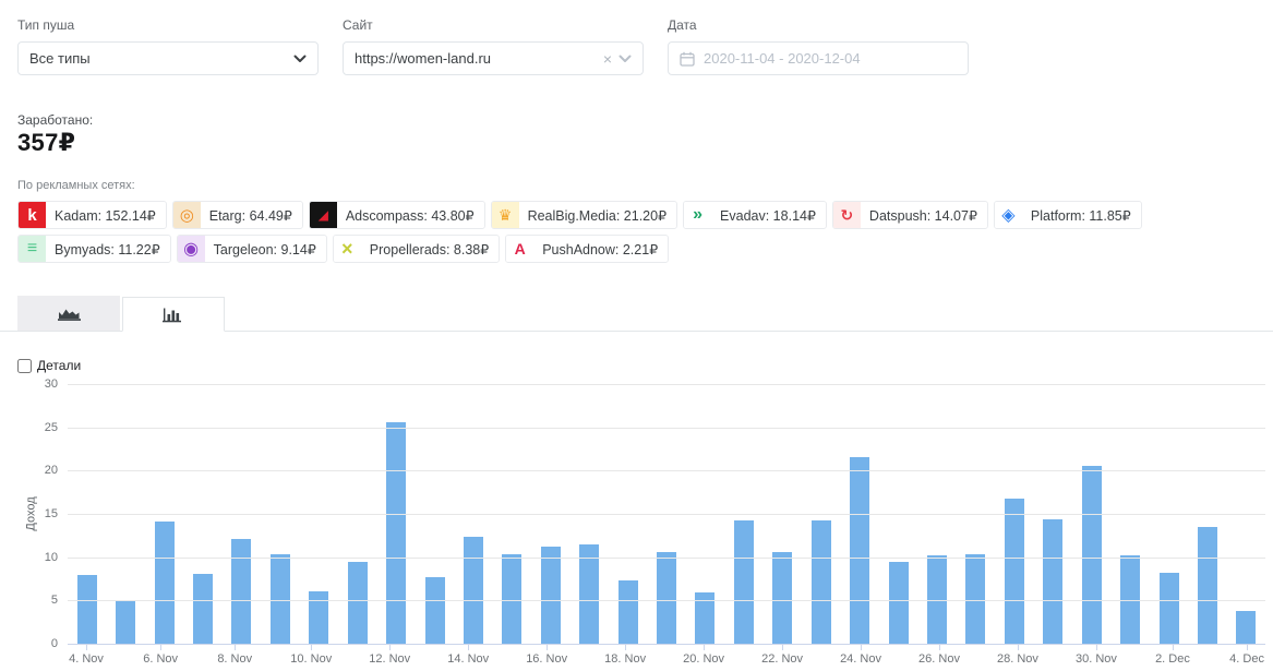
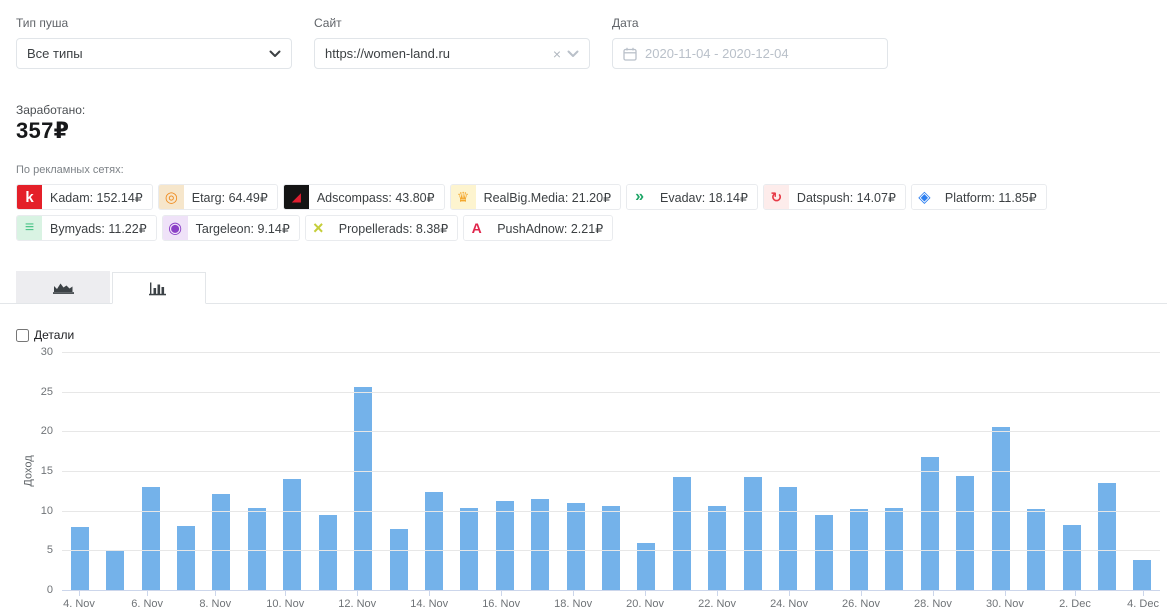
6. Nov: 14 -> 13
10. Nov: 6 -> 14
18. Nov: 7 -> 11
24. Nov: 22 -> 13
